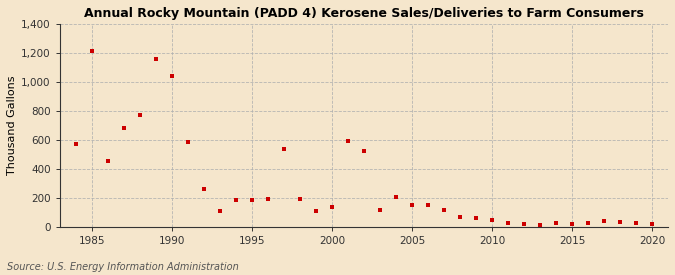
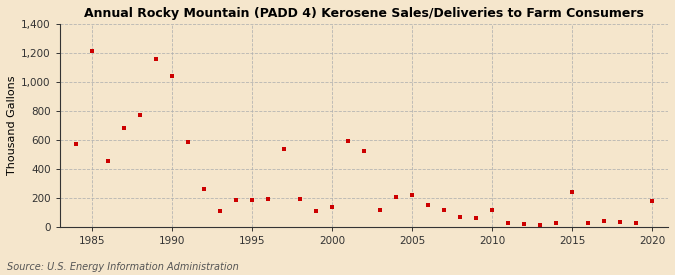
2005: 160 -> 220
2010: 50 -> 120
2015: 20 -> 240
2020: 20 -> 180
